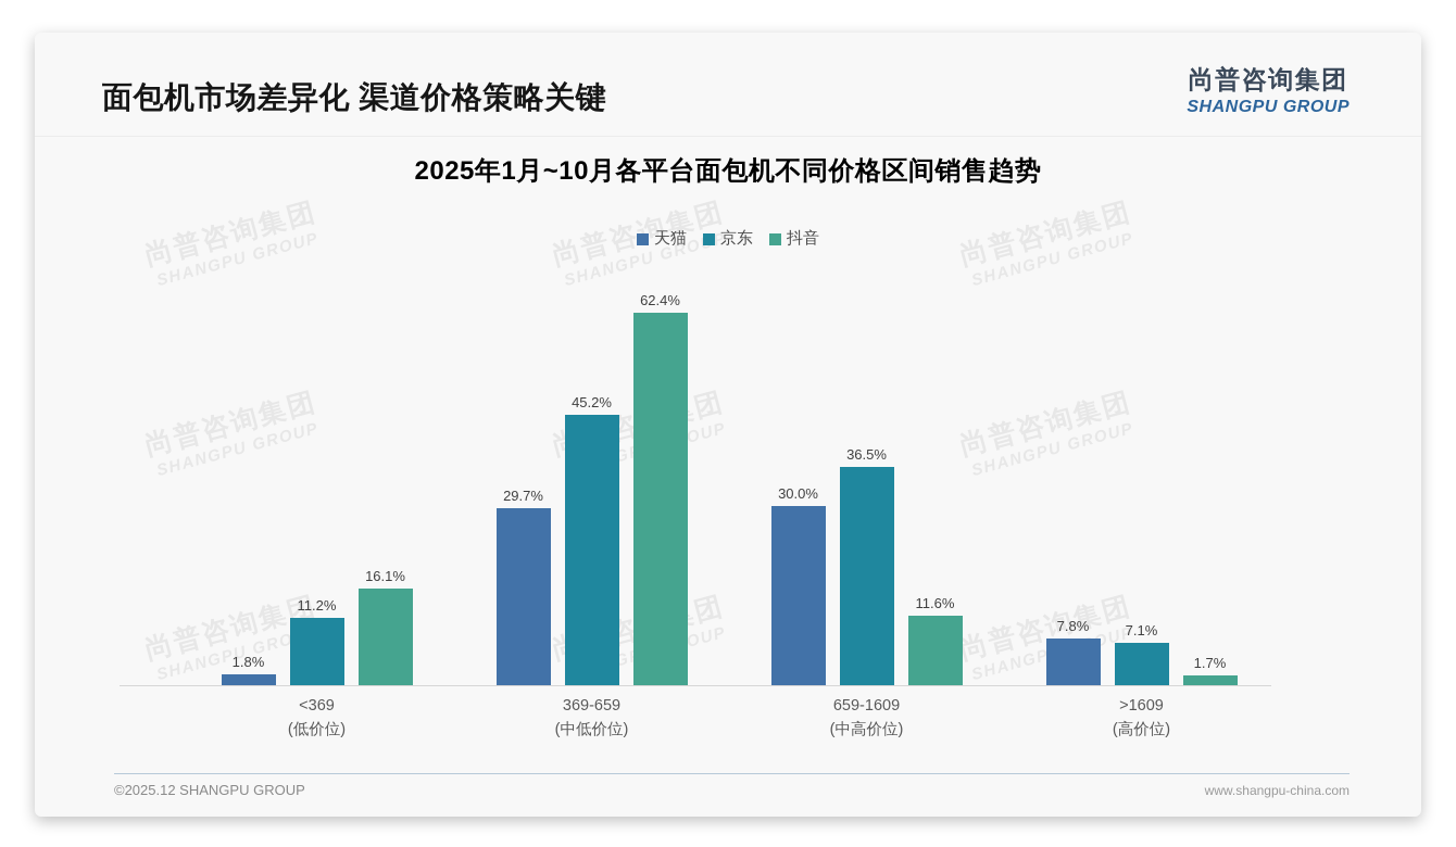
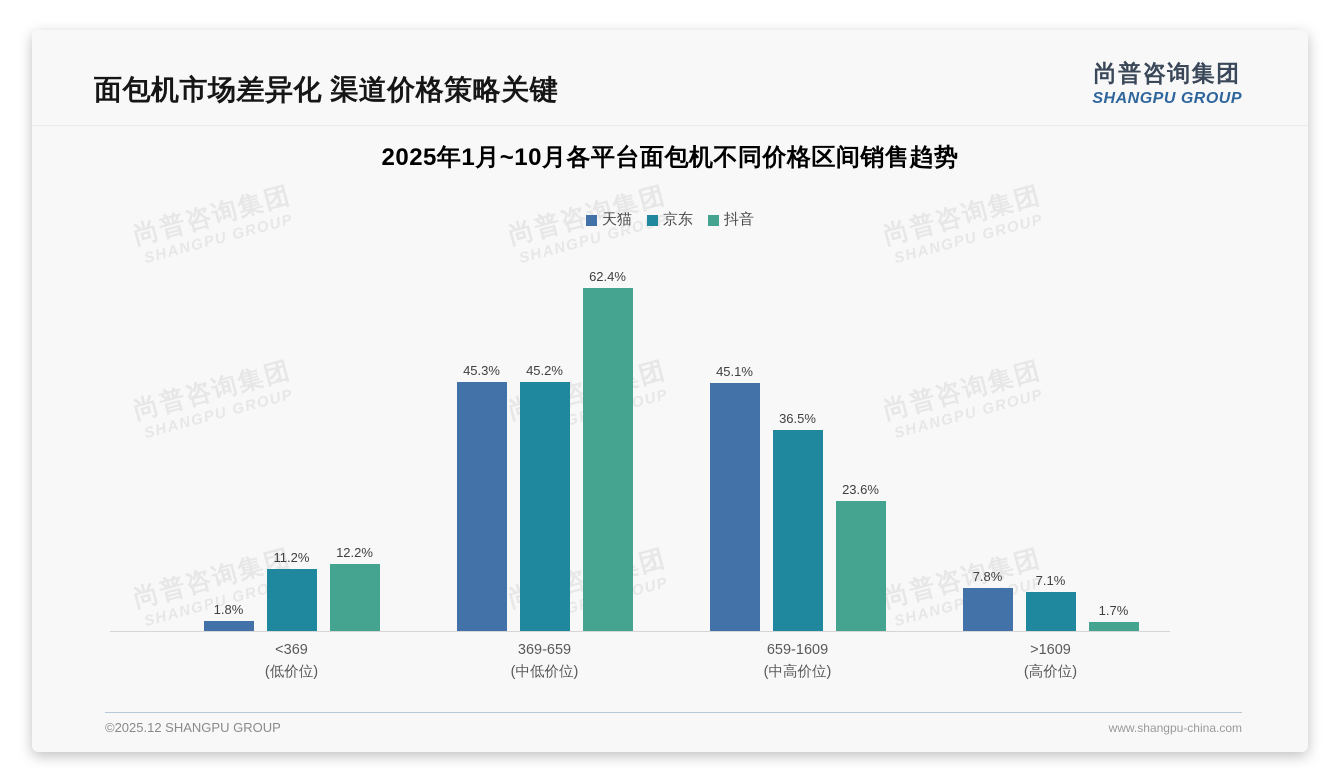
抖音/<369: 16.1% -> 12.2%
天猫/369-659: 29.7% -> 45.3%
天猫/659-1609: 30.0% -> 45.1%
抖音/659-1609: 11.6% -> 23.6%
